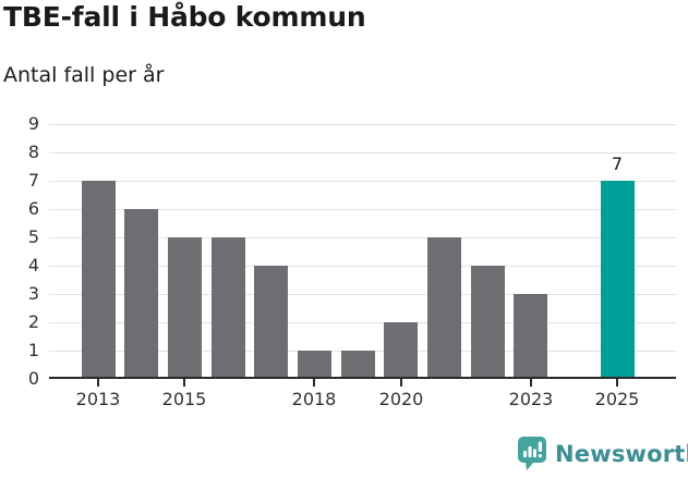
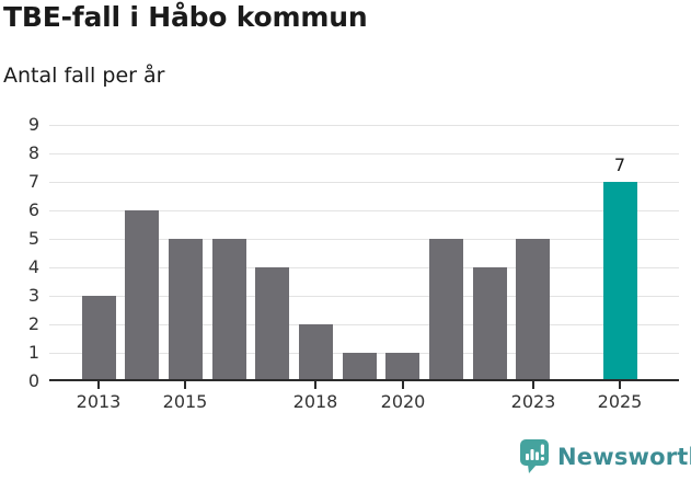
2013: 7 -> 3
2018: 1 -> 2
2020: 2 -> 1
2023: 3 -> 5
